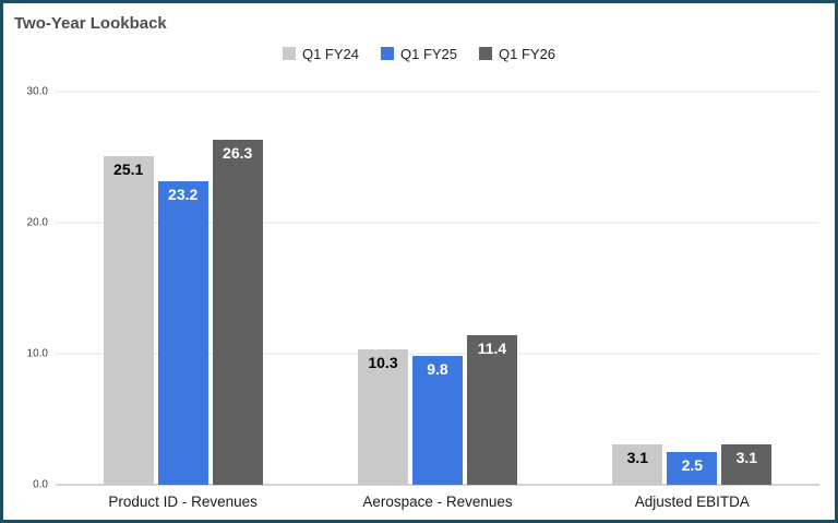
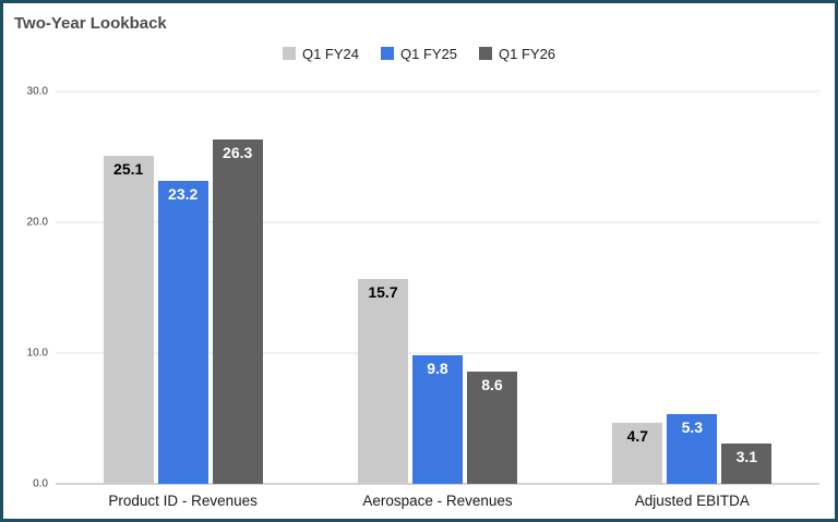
Q1 FY24/Aerospace - Revenues: 10.3 -> 15.7
Q1 FY26/Aerospace - Revenues: 11.4 -> 8.6
Q1 FY24/Adjusted EBITDA: 3.1 -> 4.7
Q1 FY25/Adjusted EBITDA: 2.5 -> 5.3
